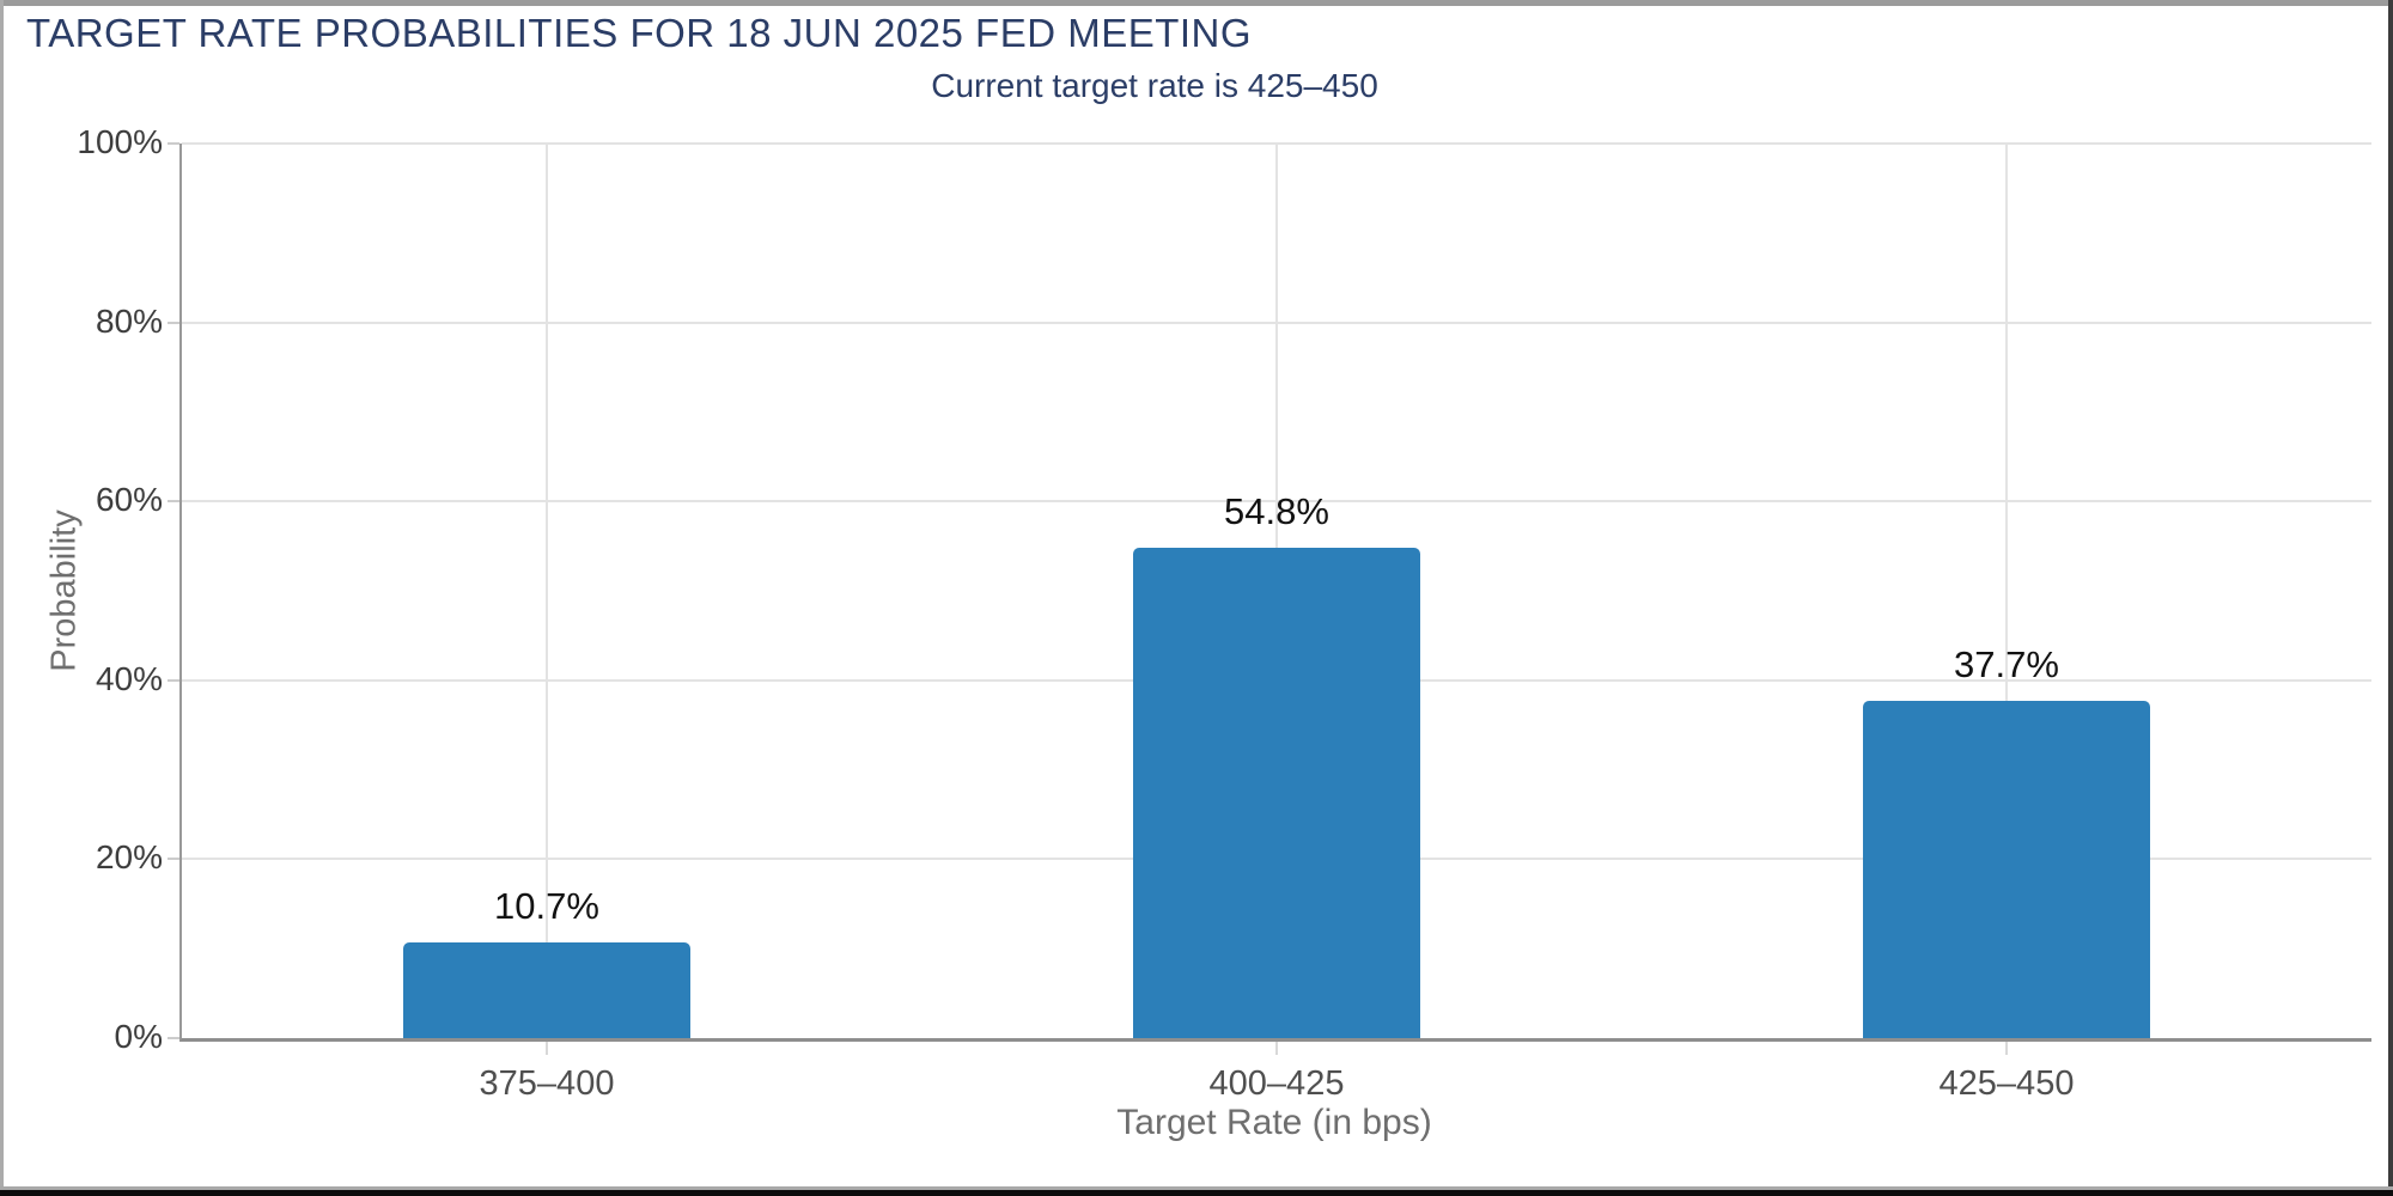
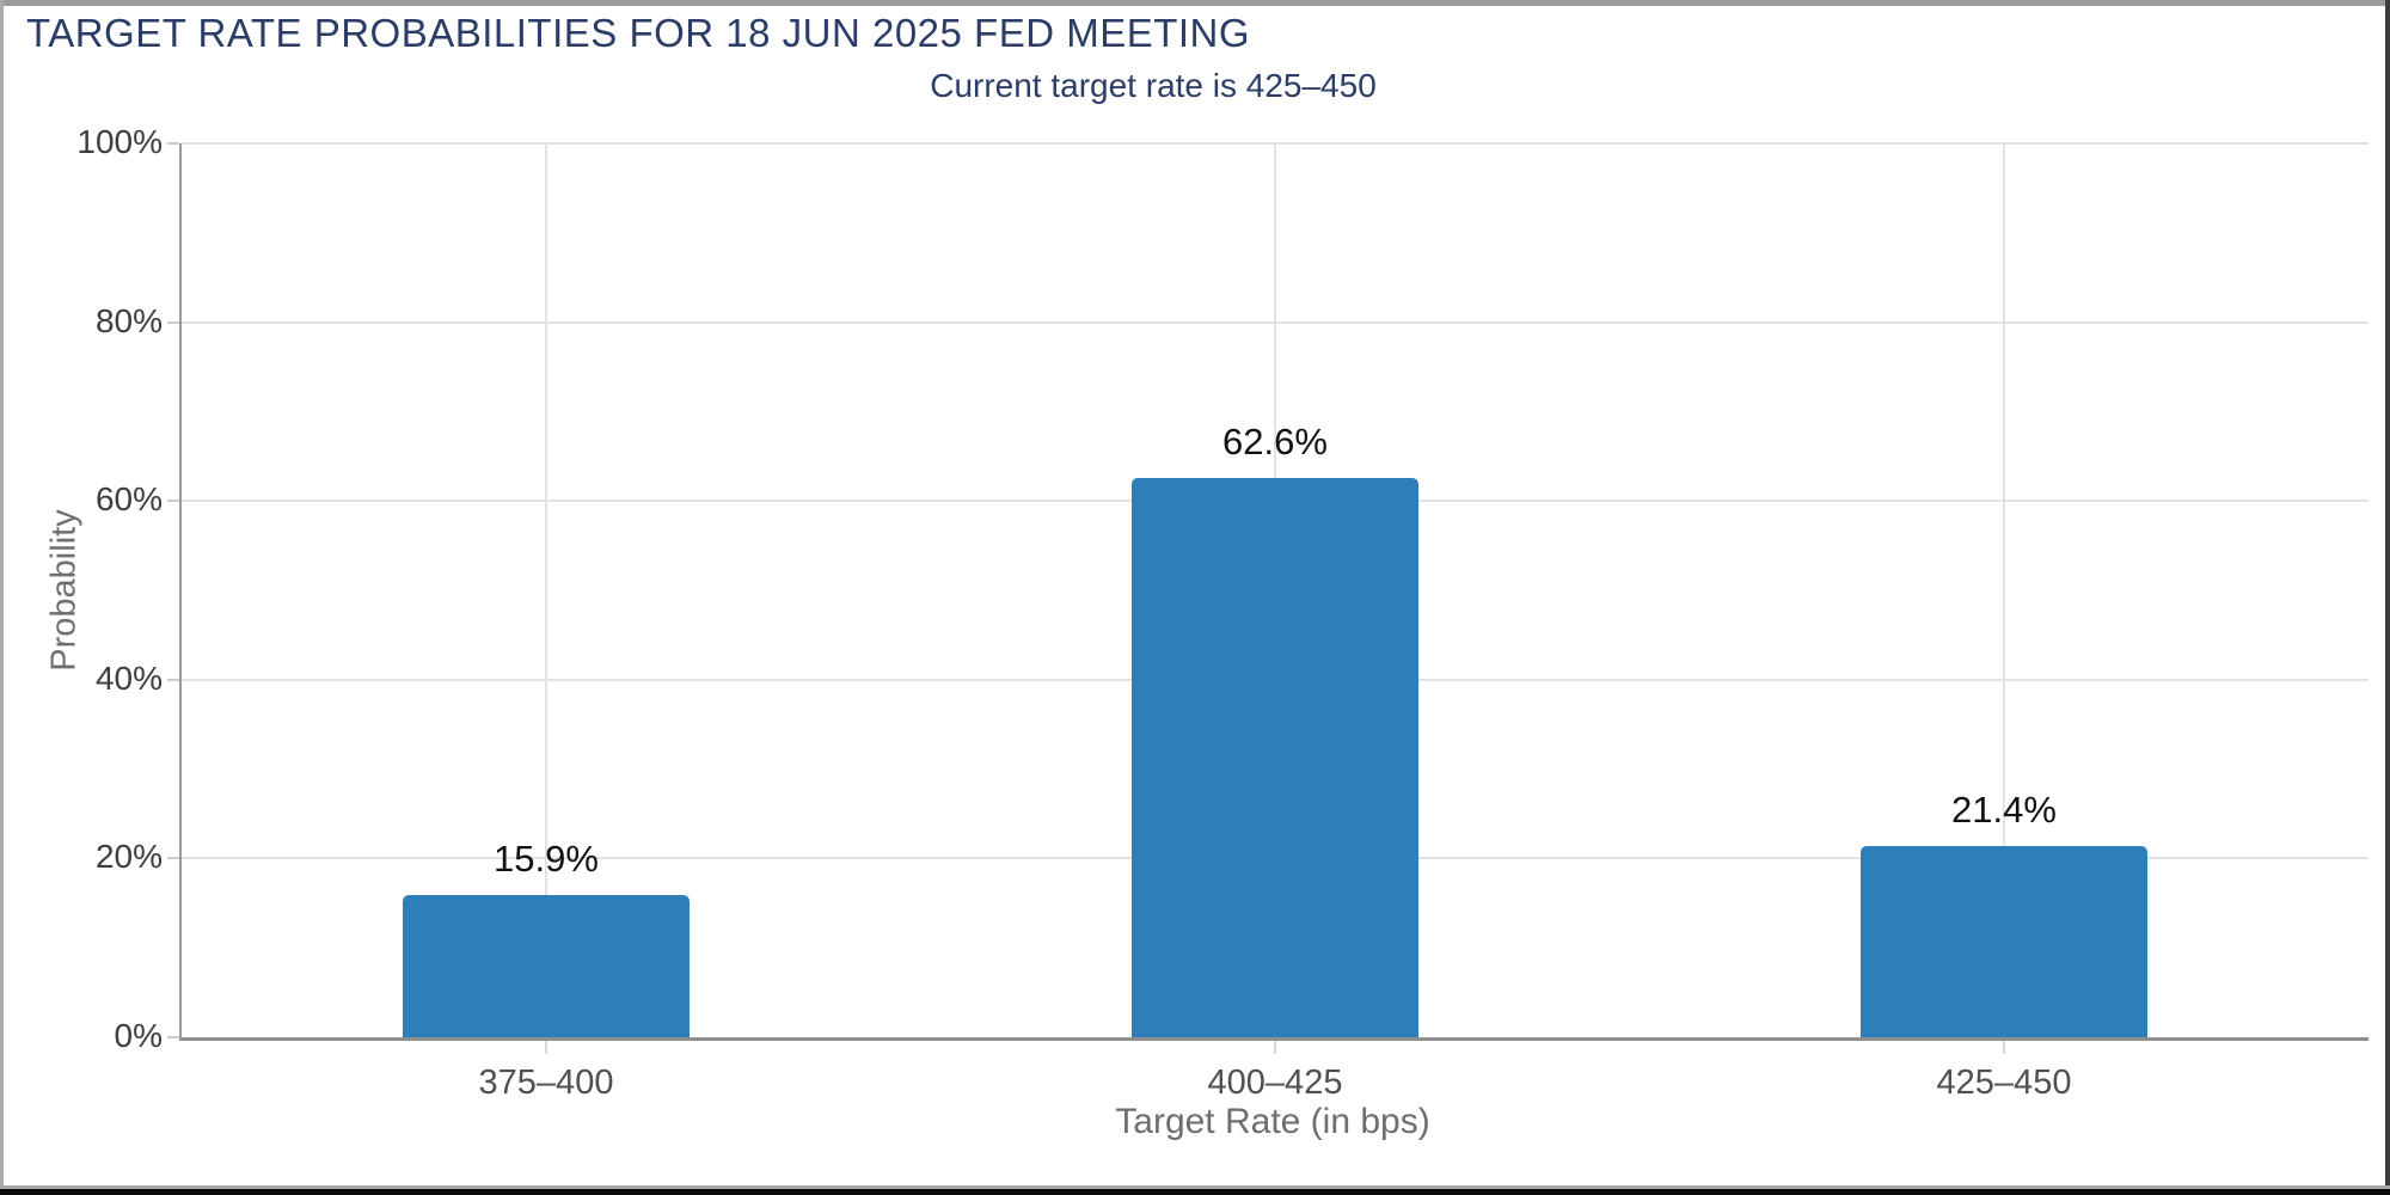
375–400: 10.7% -> 15.9%
400–425: 54.8% -> 62.6%
425–450: 37.7% -> 21.4%
